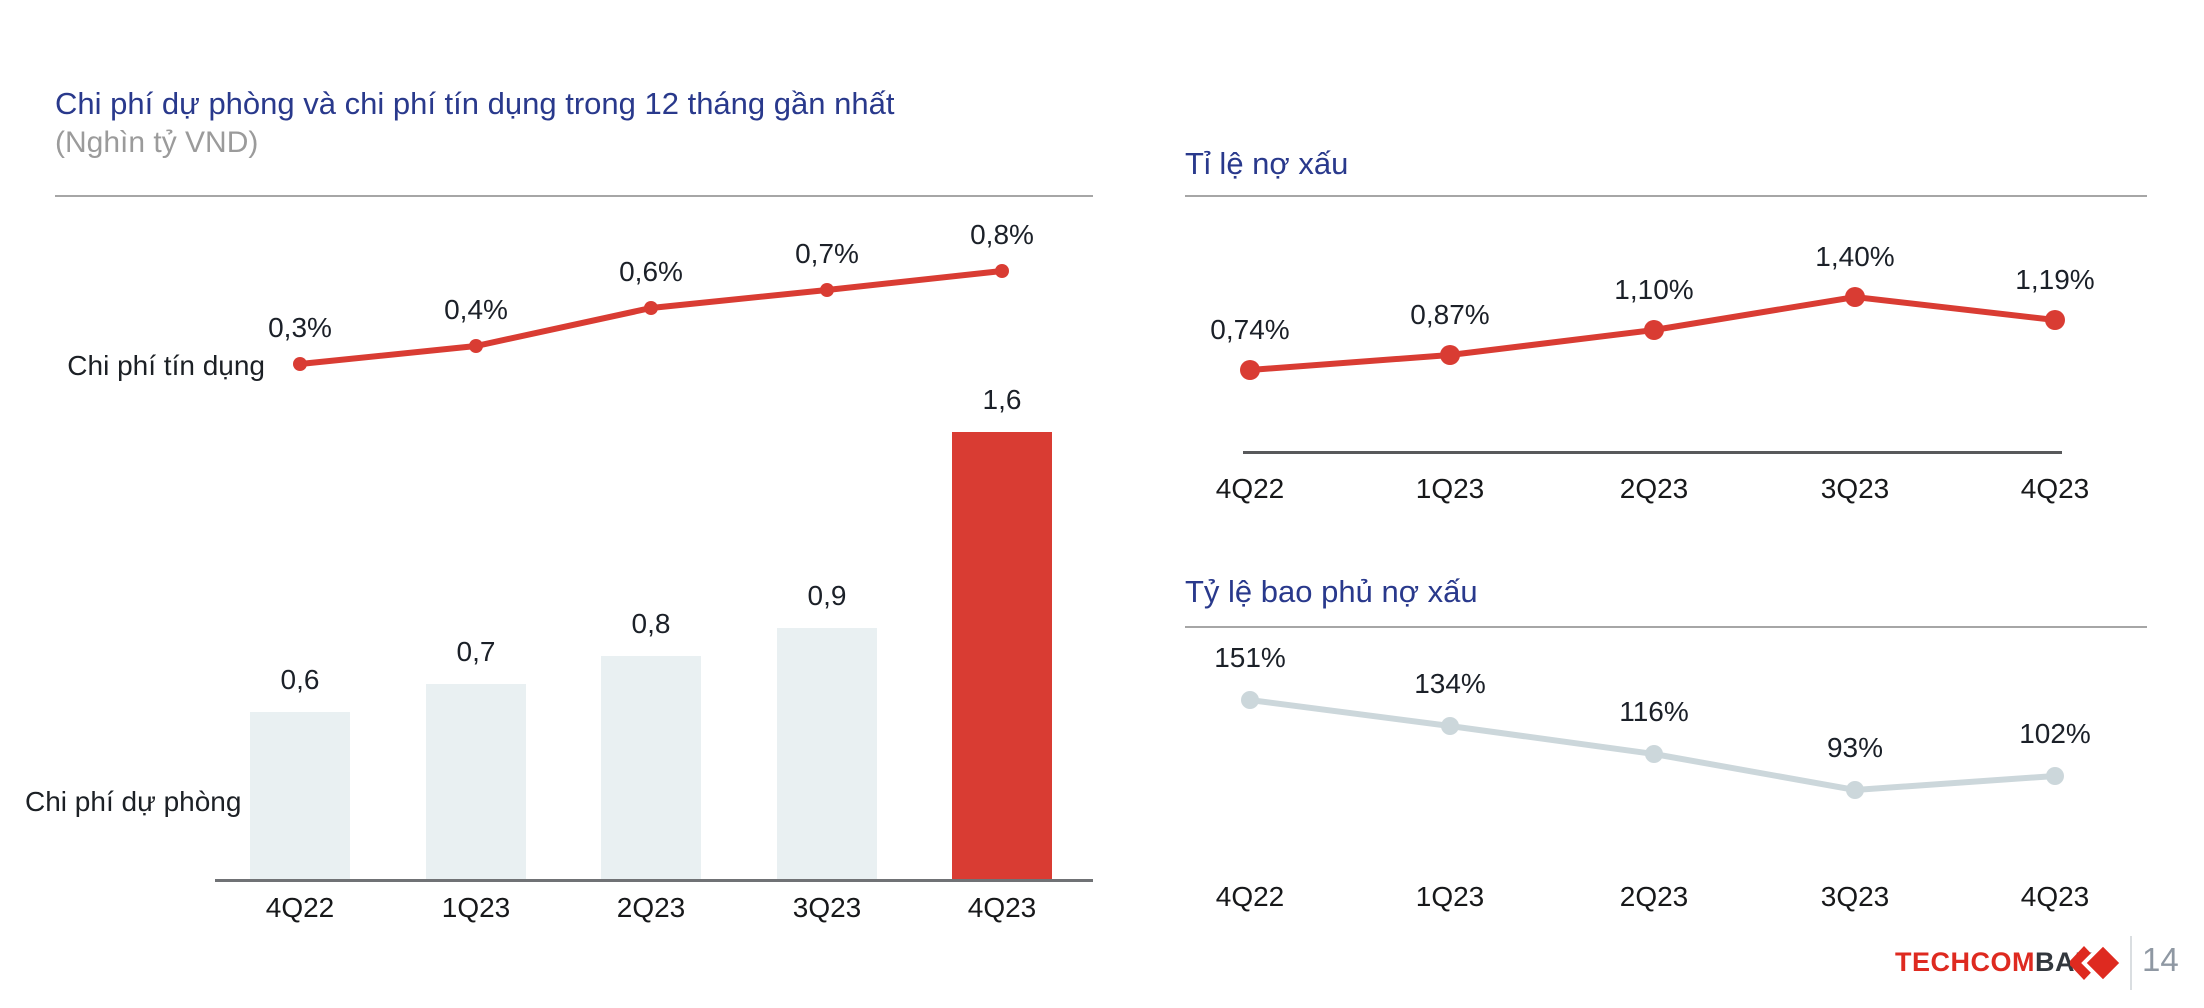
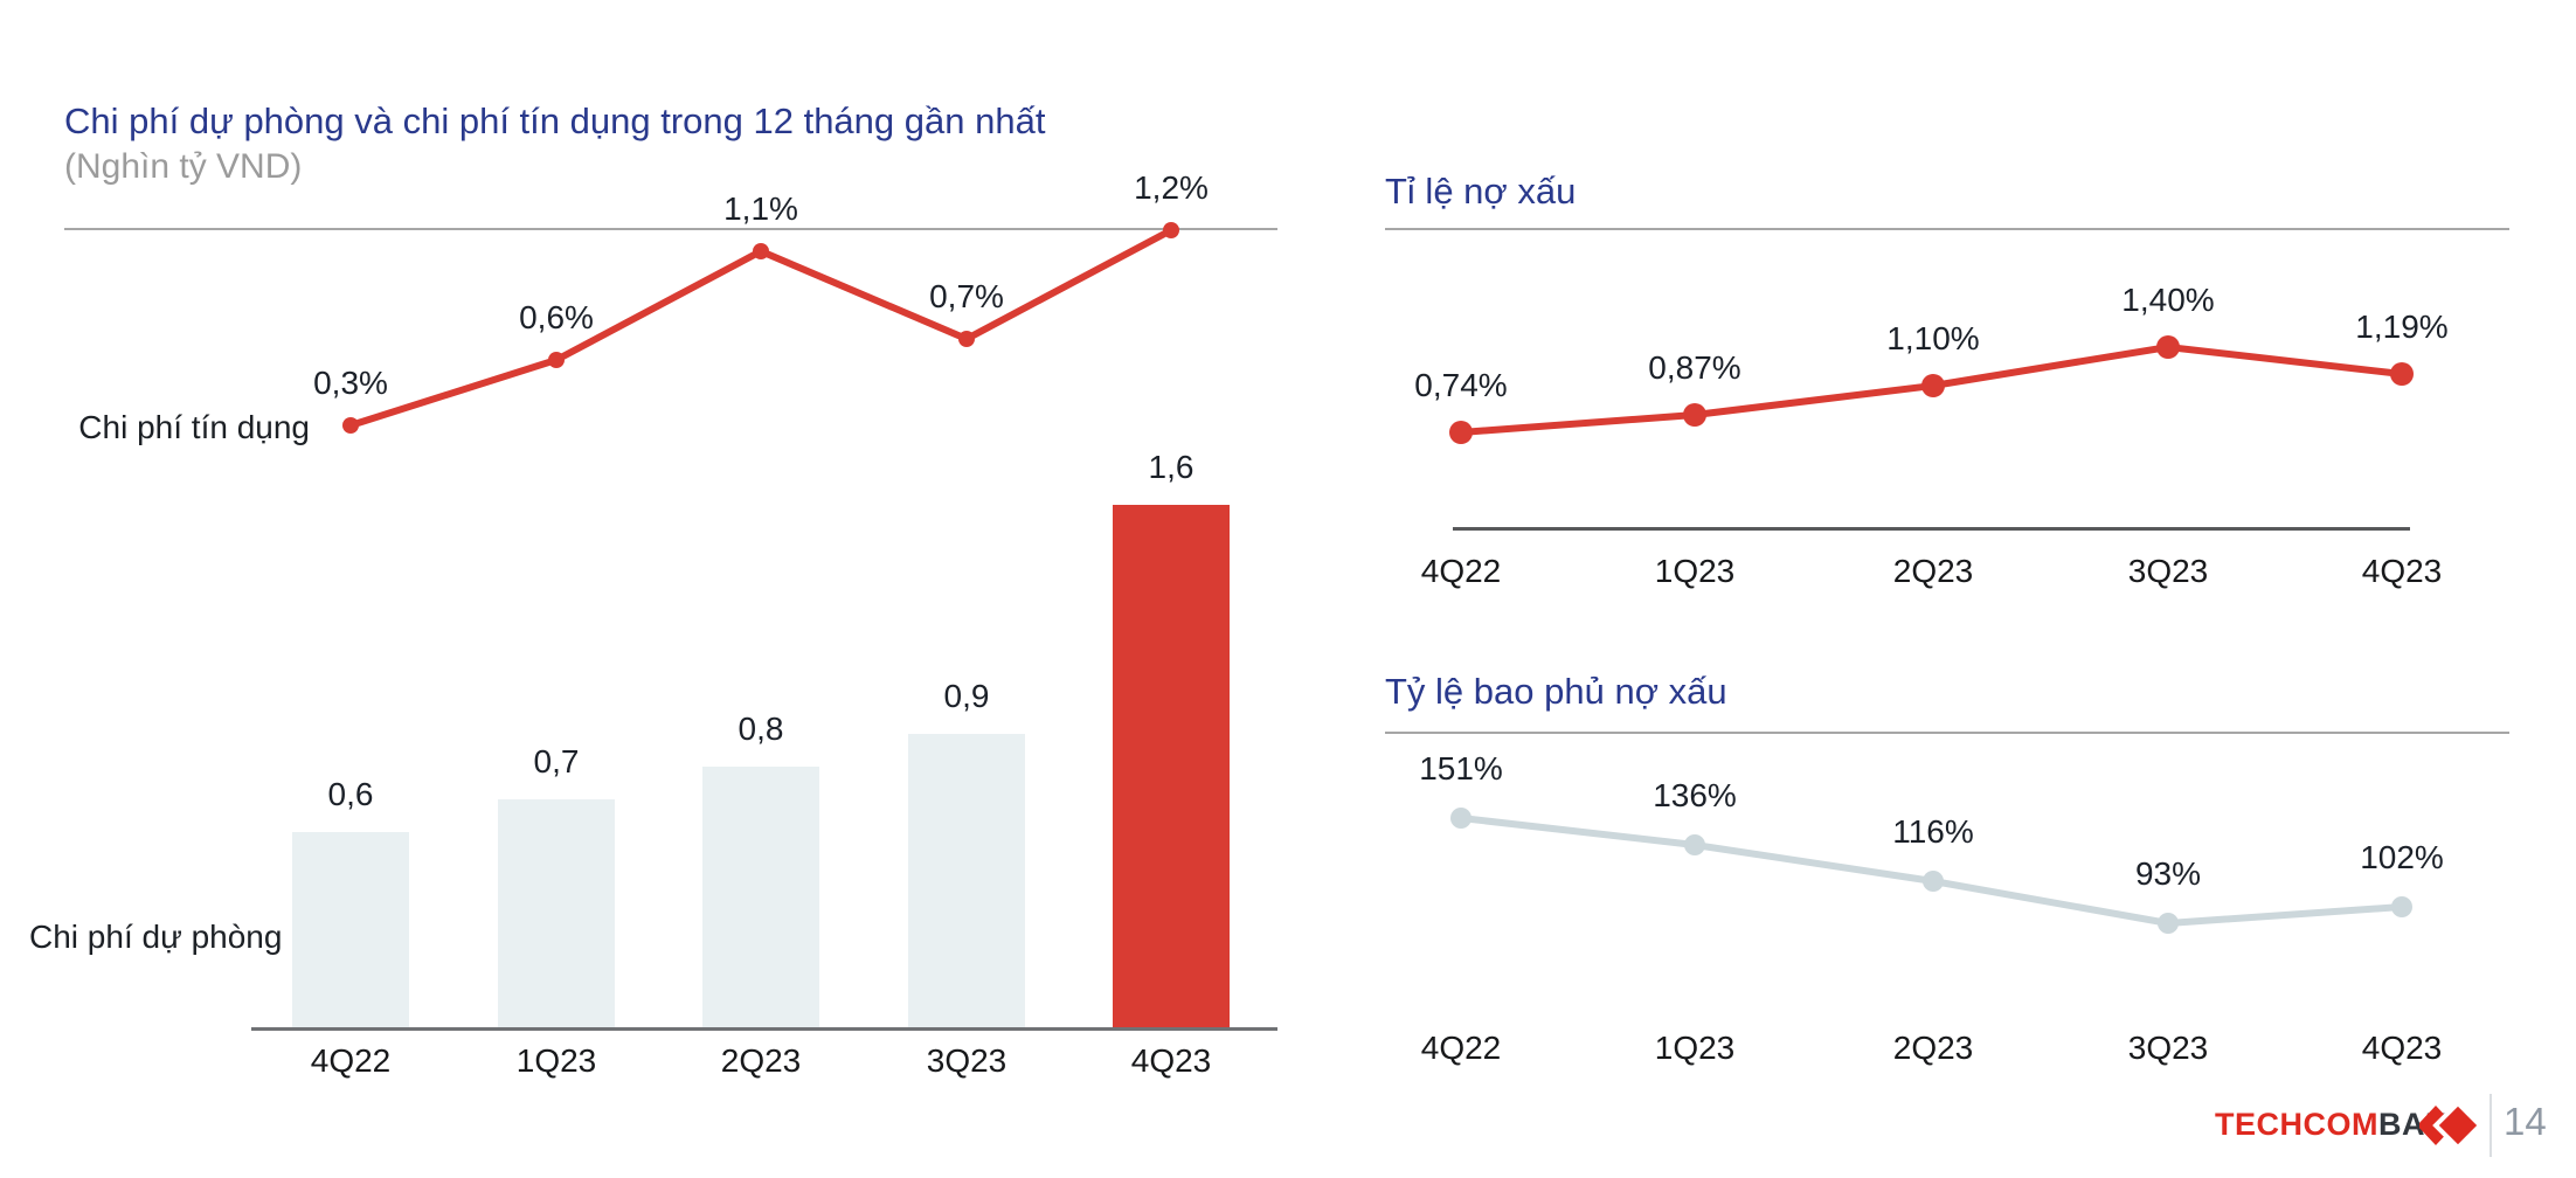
Chi phí dự phòng và chi phí tín dụng trong 12 tháng gần nhất/Chi phí tín dụng/1Q23: 0,4% -> 0,6%
Chi phí dự phòng và chi phí tín dụng trong 12 tháng gần nhất/Chi phí tín dụng/2Q23: 0,6% -> 1,1%
Chi phí dự phòng và chi phí tín dụng trong 12 tháng gần nhất/Chi phí tín dụng/4Q23: 0,8% -> 1,2%
Tỷ lệ bao phủ nợ xấu/1Q23: 134% -> 136%
